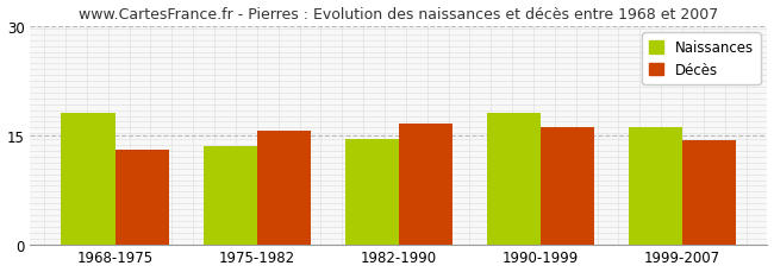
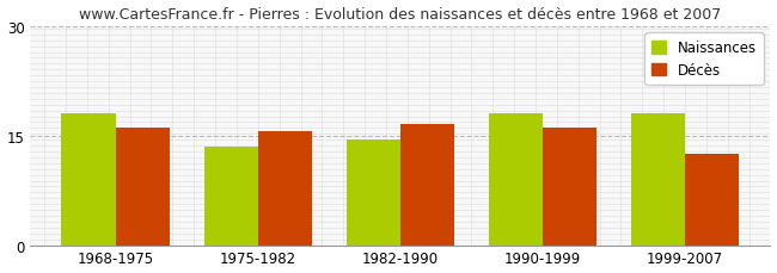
Décès/1968-1975: 13.0 -> 16.0
Naissances/1999-2007: 16.0 -> 18.0
Décès/1999-2007: 14.2 -> 12.5
